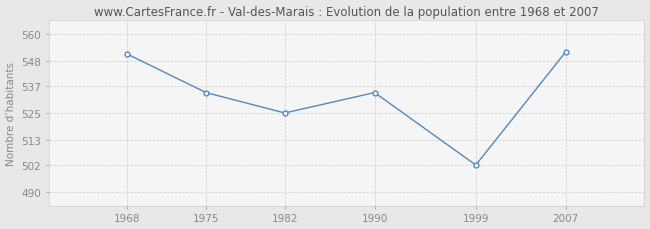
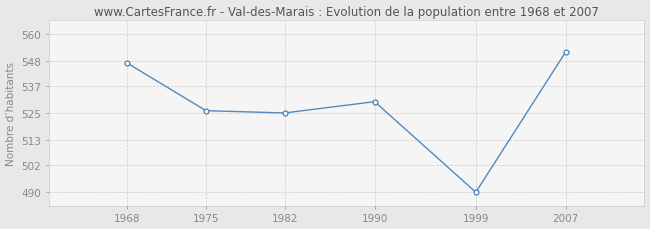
1968: 551 -> 547
1975: 534 -> 526
1990: 534 -> 530
1999: 502 -> 490
